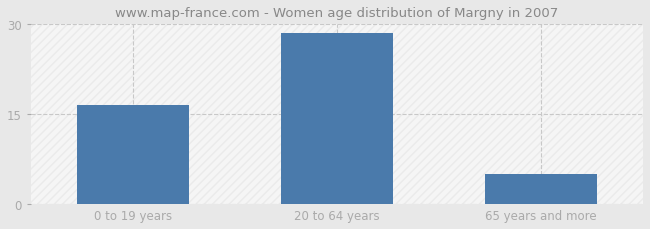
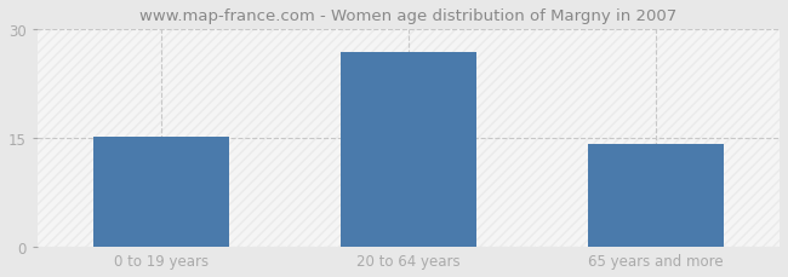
0 to 19 years: 16.5 -> 15.2
20 to 64 years: 28.5 -> 26.8
65 years and more: 5.0 -> 14.2
